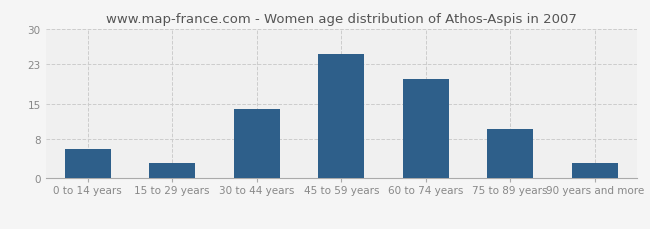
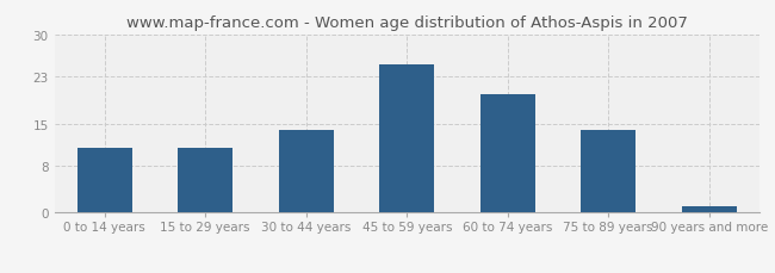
0 to 14 years: 6 -> 11
15 to 29 years: 3 -> 11
75 to 89 years: 10 -> 14
90 years and more: 3 -> 1
